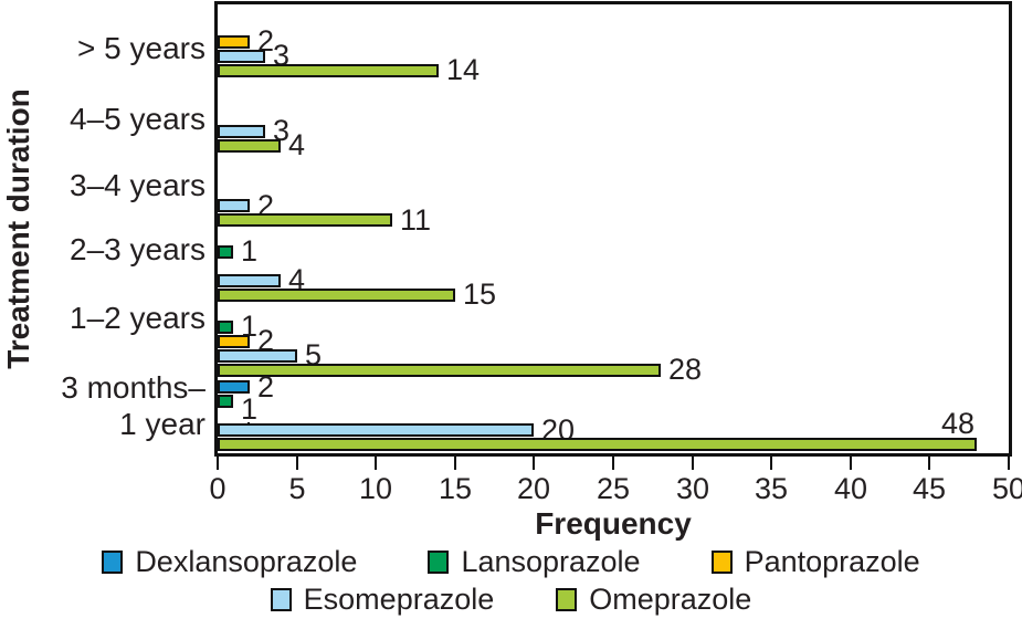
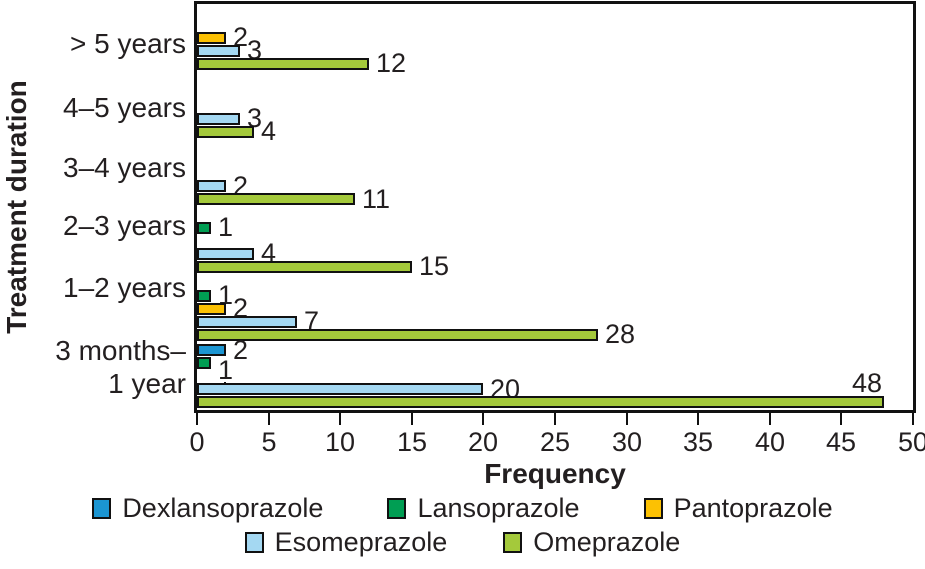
Omeprazole/> 5 years: 14 -> 12
Esomeprazole/1–2 years: 5 -> 7
